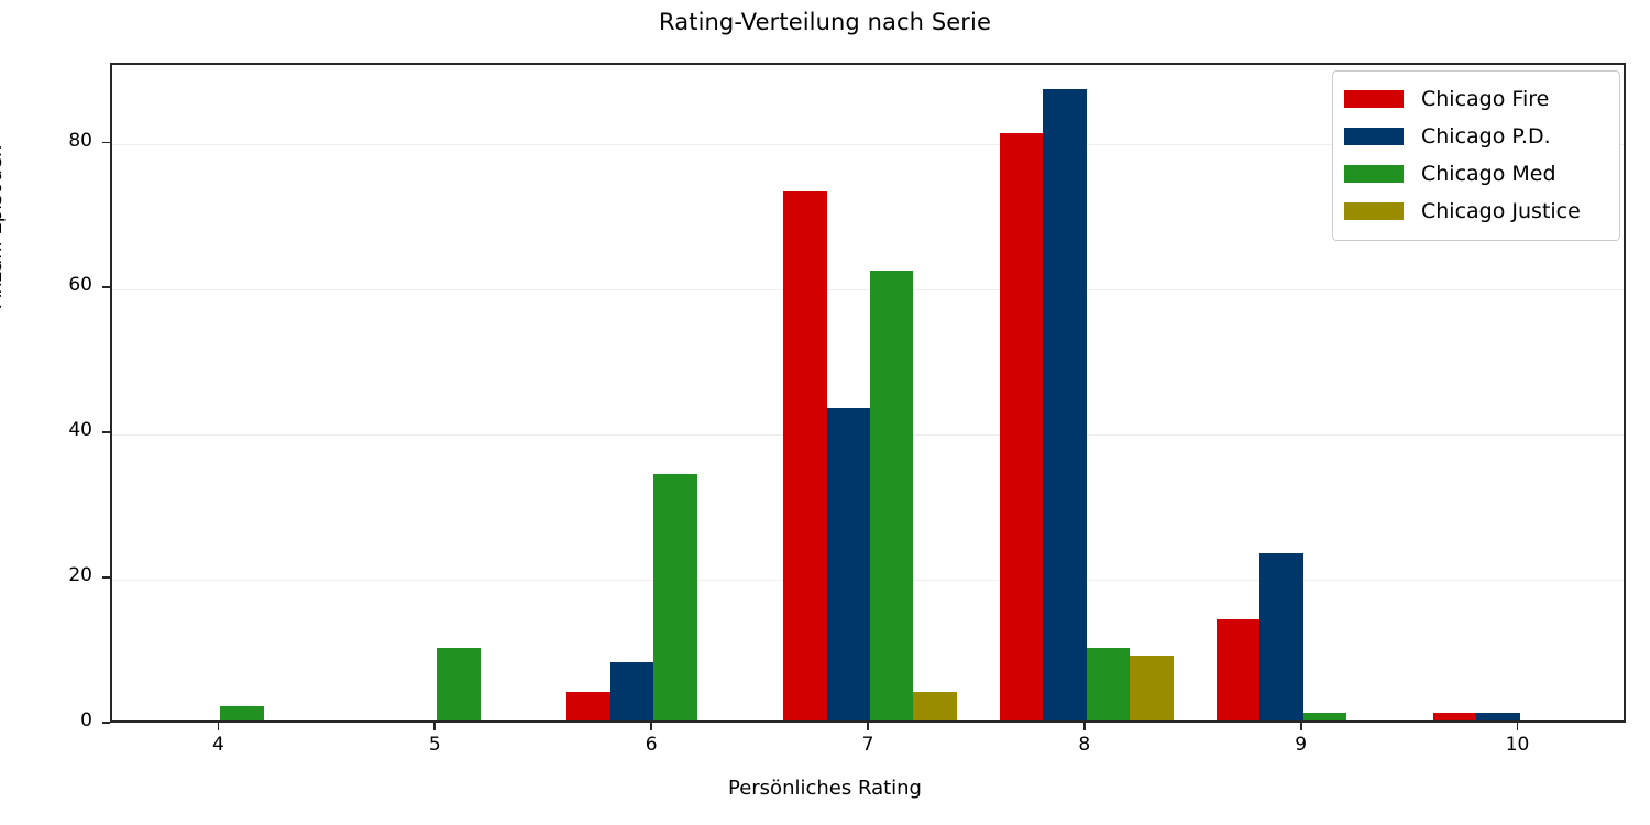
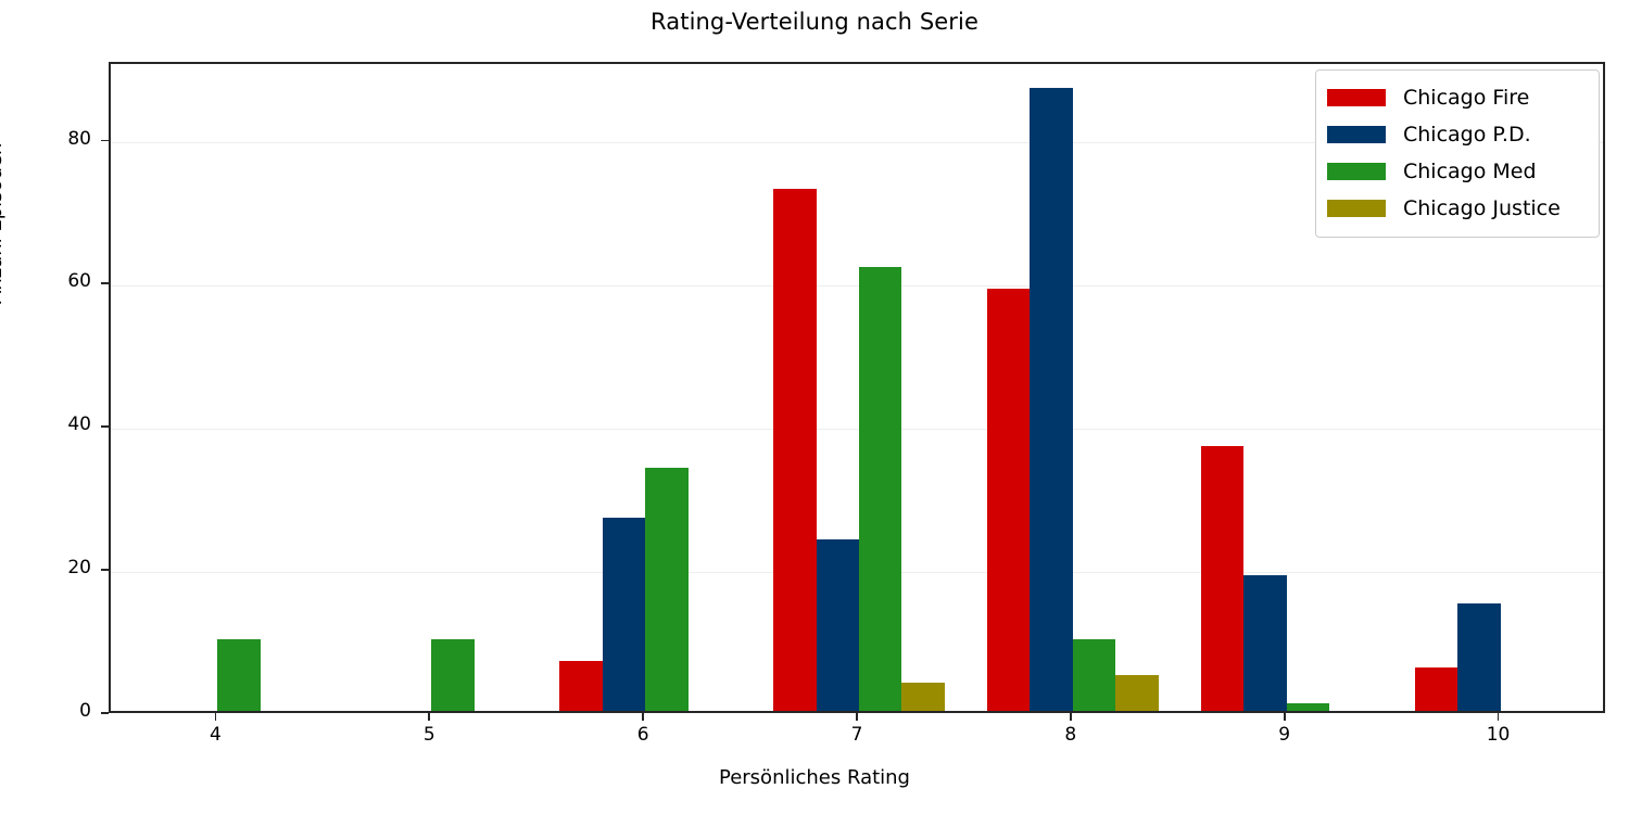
Chicago Med/4: 2 -> 10
Chicago Fire/6: 4 -> 7
Chicago P.D./6: 8 -> 27
Chicago P.D./7: 43 -> 24
Chicago Fire/8: 81 -> 59
Chicago Justice/8: 9 -> 5
Chicago Fire/9: 14 -> 37
Chicago P.D./9: 23 -> 19
Chicago Fire/10: 1 -> 6
Chicago P.D./10: 1 -> 15
